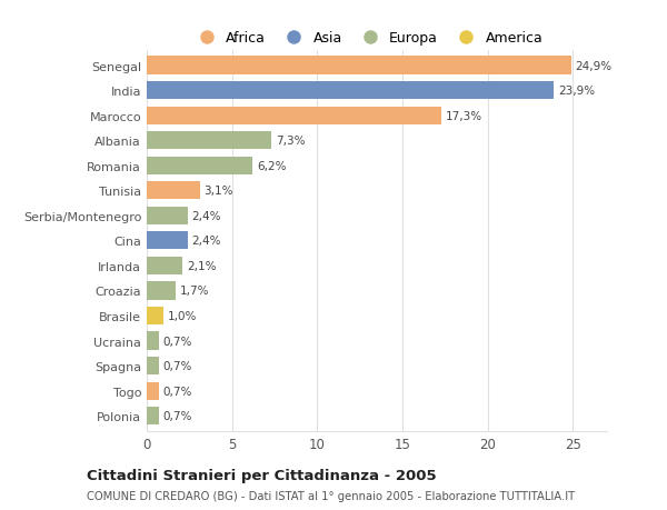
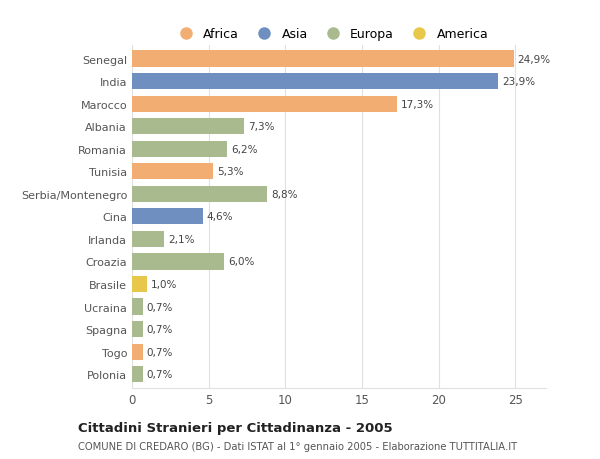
Tunisia: 3,1% -> 5,3%
Serbia/Montenegro: 2,4% -> 8,8%
Cina: 2,4% -> 4,6%
Croazia: 1,7% -> 6,0%
